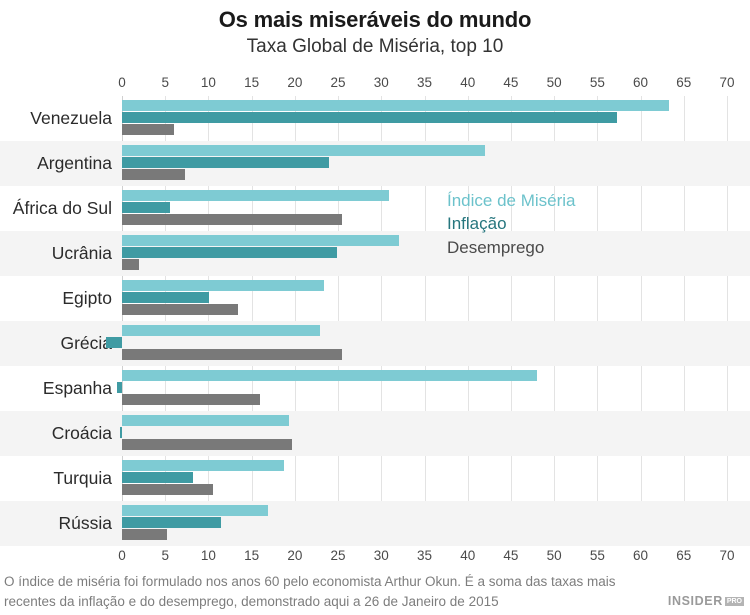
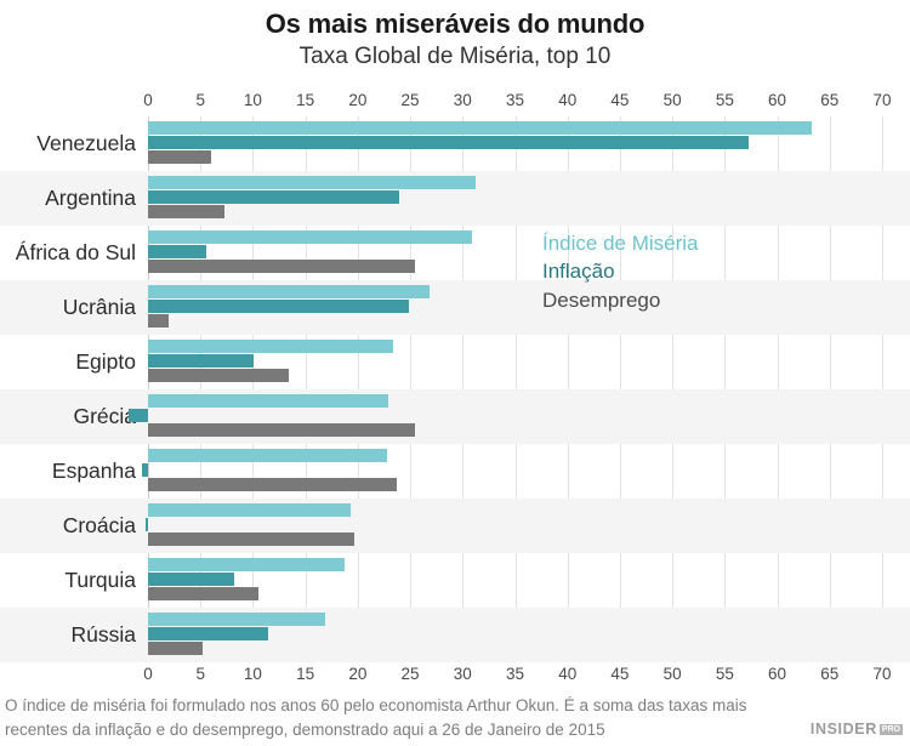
Índice de Miséria/Argentina: 42 -> 31
Índice de Miséria/Ucrânia: 32 -> 27
Índice de Miséria/Espanha: 48 -> 23
Desemprego/Espanha: 16 -> 24
